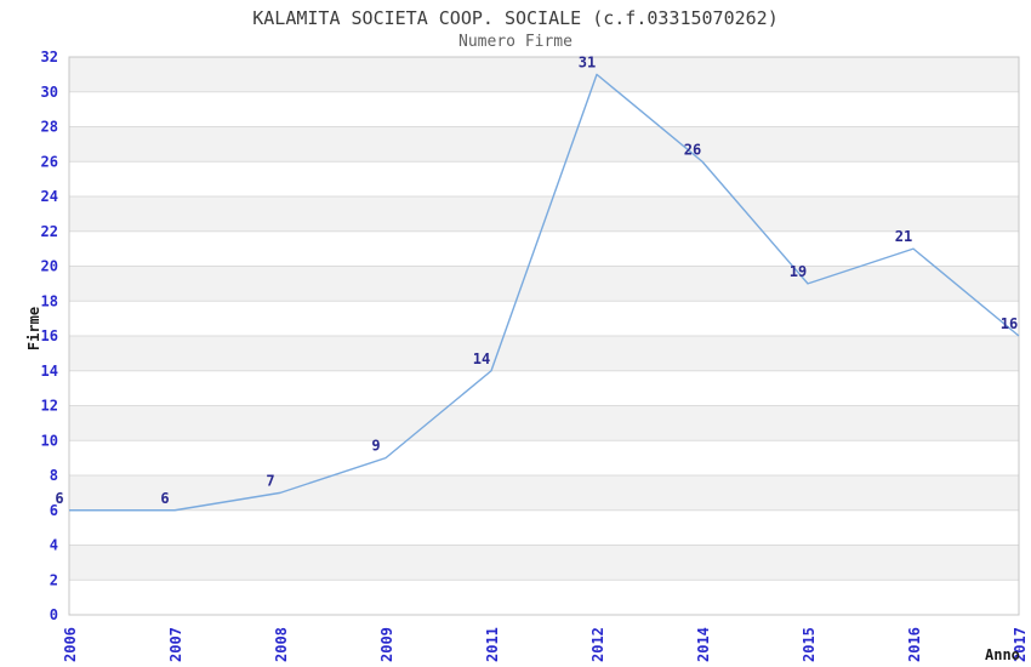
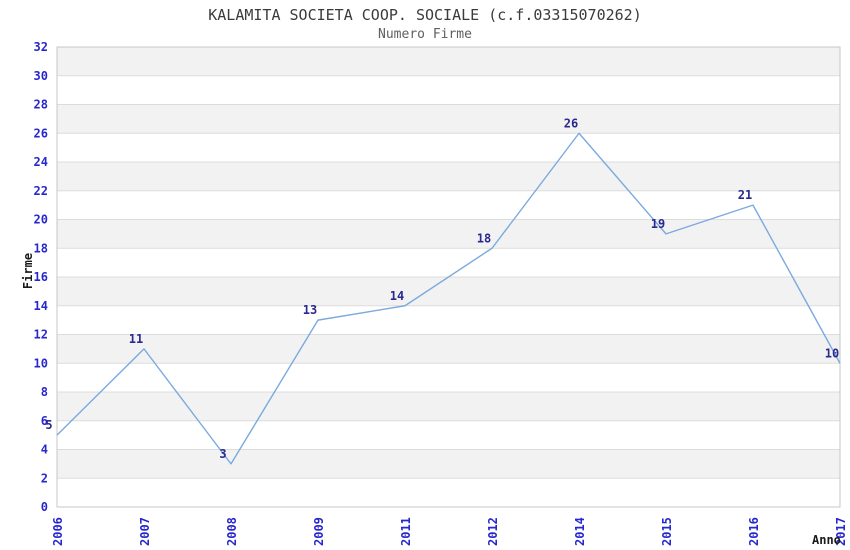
2006: 6 -> 5
2007: 6 -> 11
2008: 7 -> 3
2009: 9 -> 13
2012: 31 -> 18
2017: 16 -> 10
